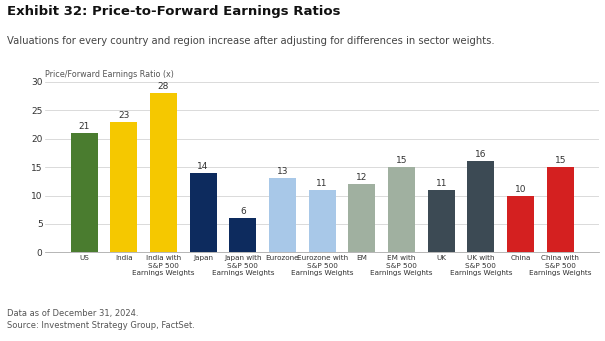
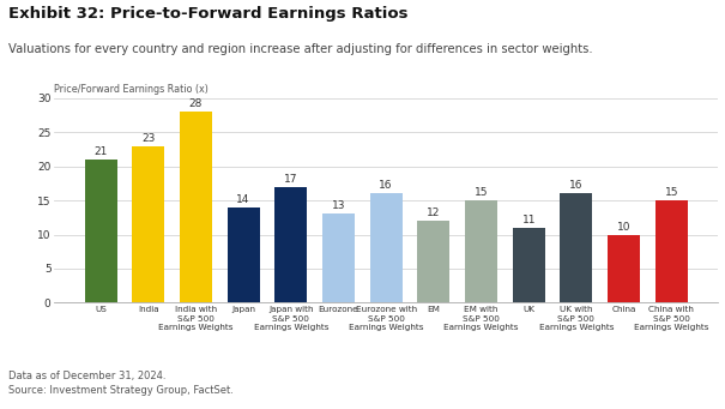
Japan with S&P 500 Earnings Weights: 6 -> 17
Eurozone with S&P 500 Earnings Weights: 11 -> 16
